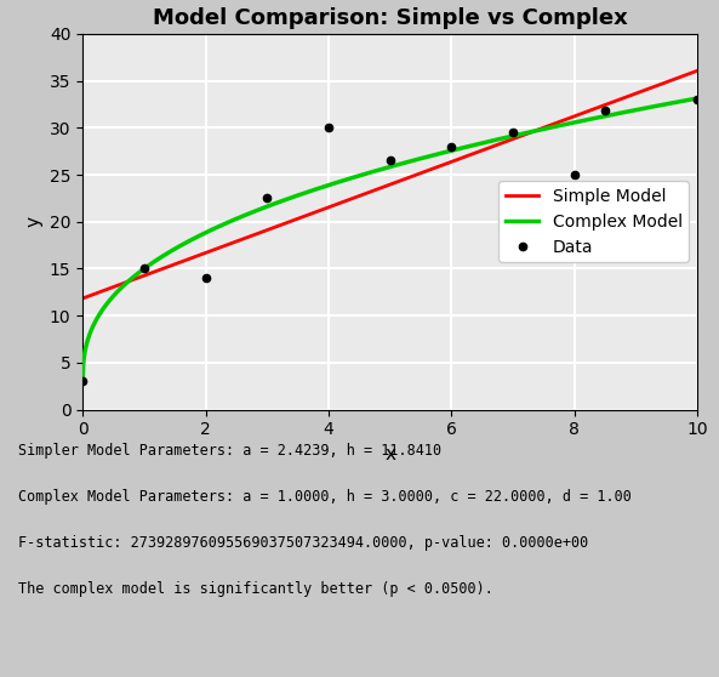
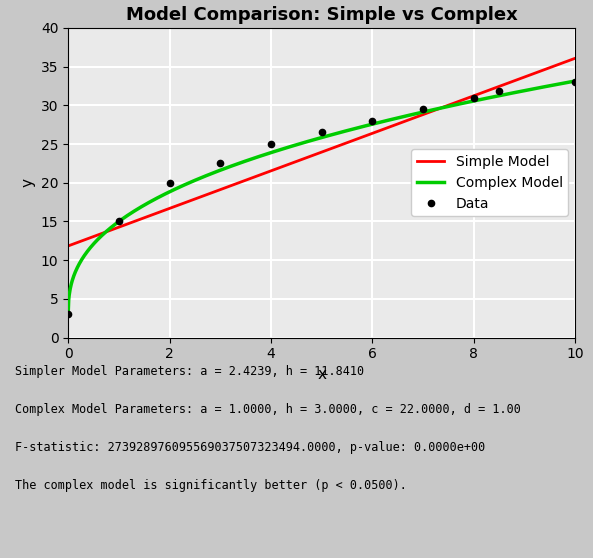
Data/2: 14.0 -> 20.0
Data/4: 30.0 -> 25.0
Data/8: 25.0 -> 31.0
